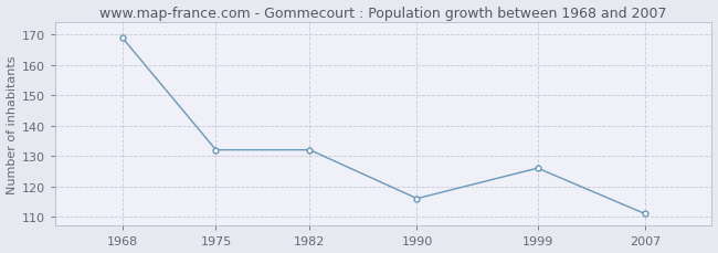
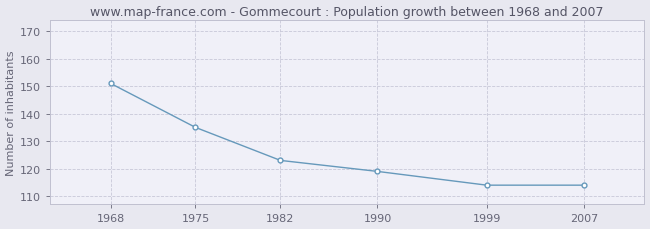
1968: 169 -> 151
1975: 132 -> 135
1982: 132 -> 123
1990: 116 -> 119
1999: 126 -> 114
2007: 111 -> 114
